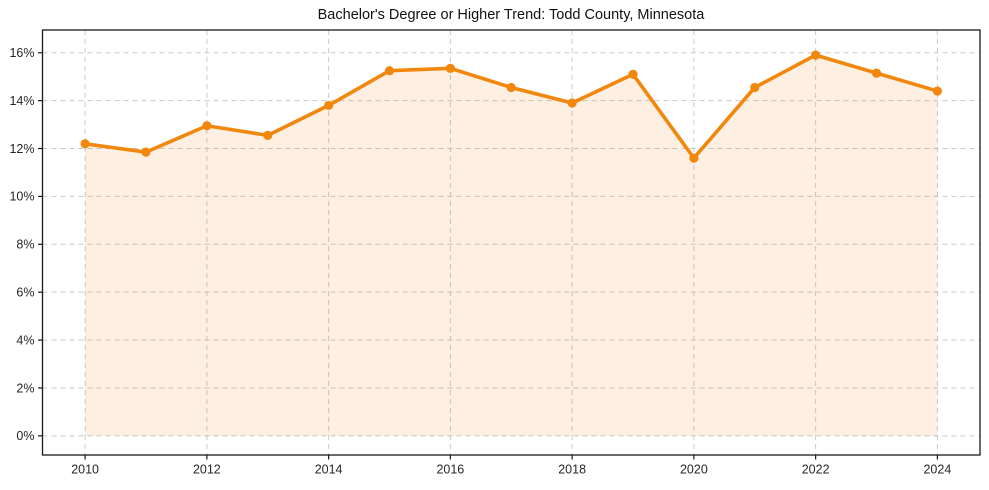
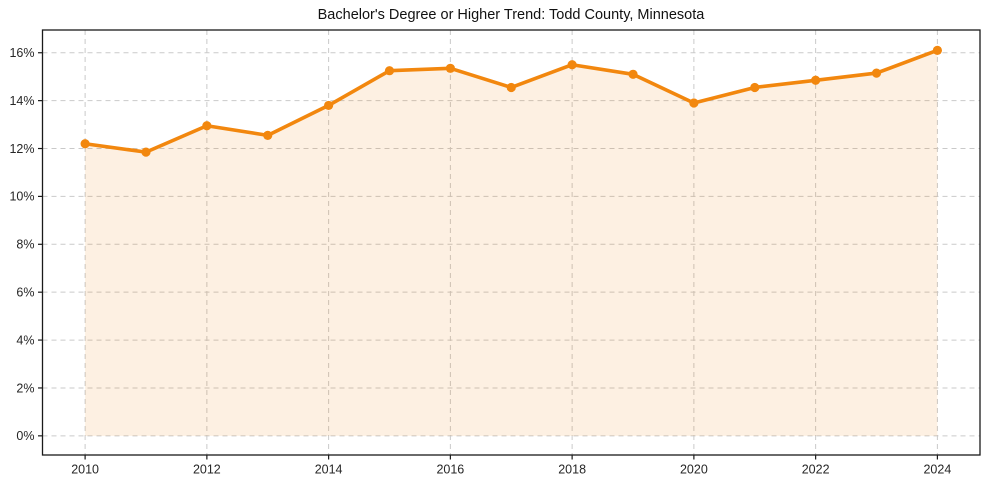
2018: 13.9% -> 15.5%
2020: 11.6% -> 13.9%
2022: 15.9% -> 14.8%
2024: 14.4% -> 16.1%
